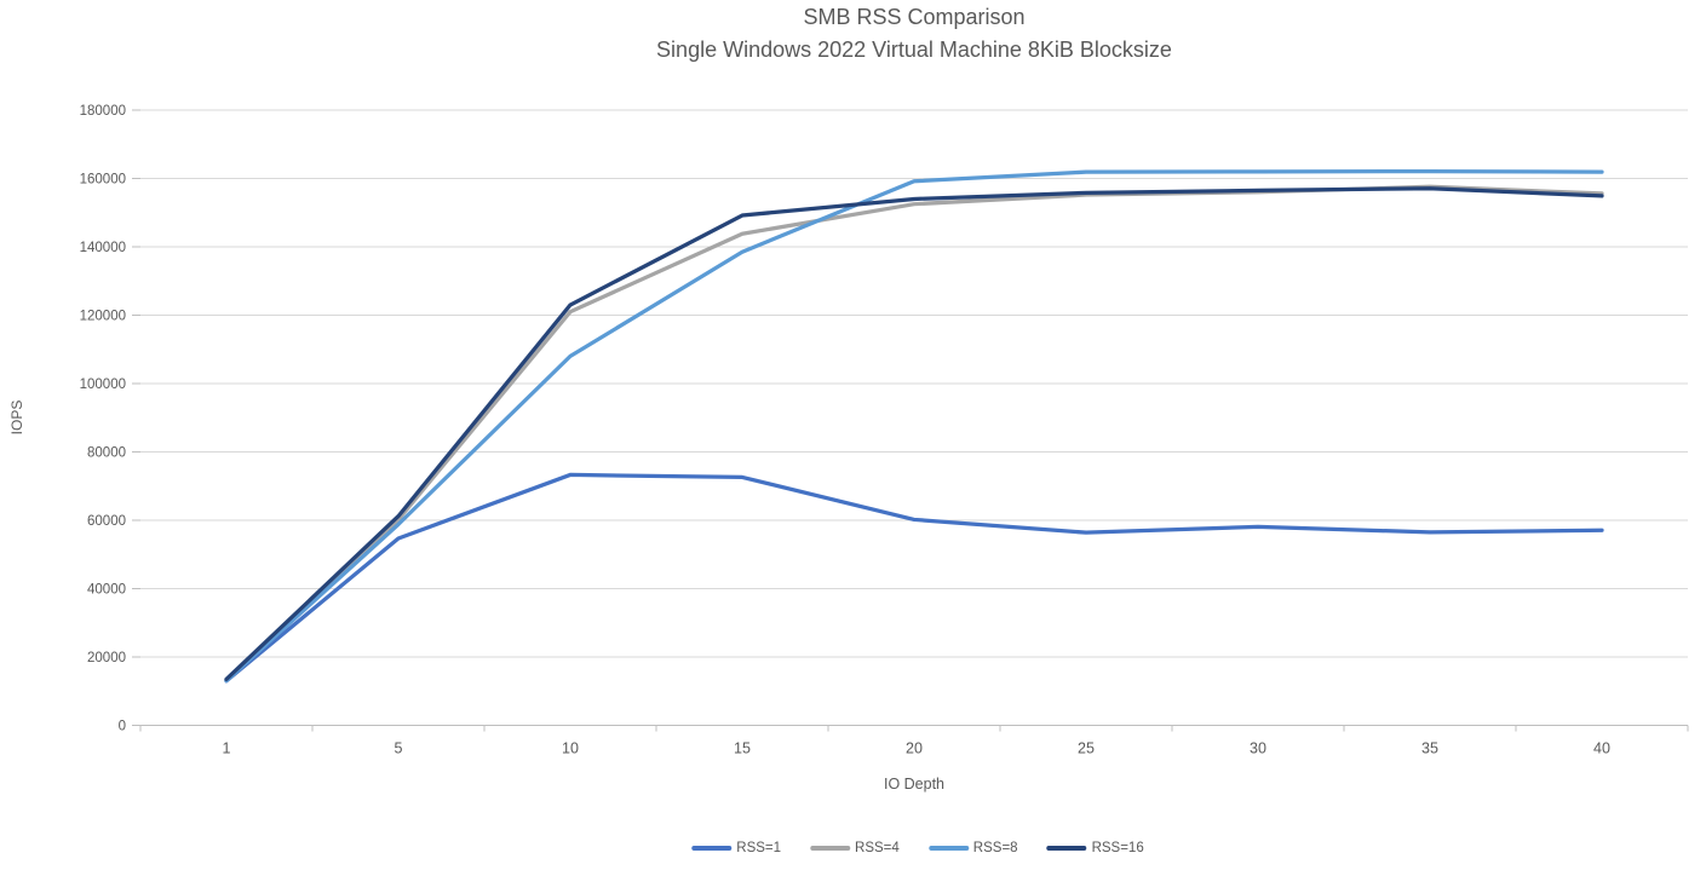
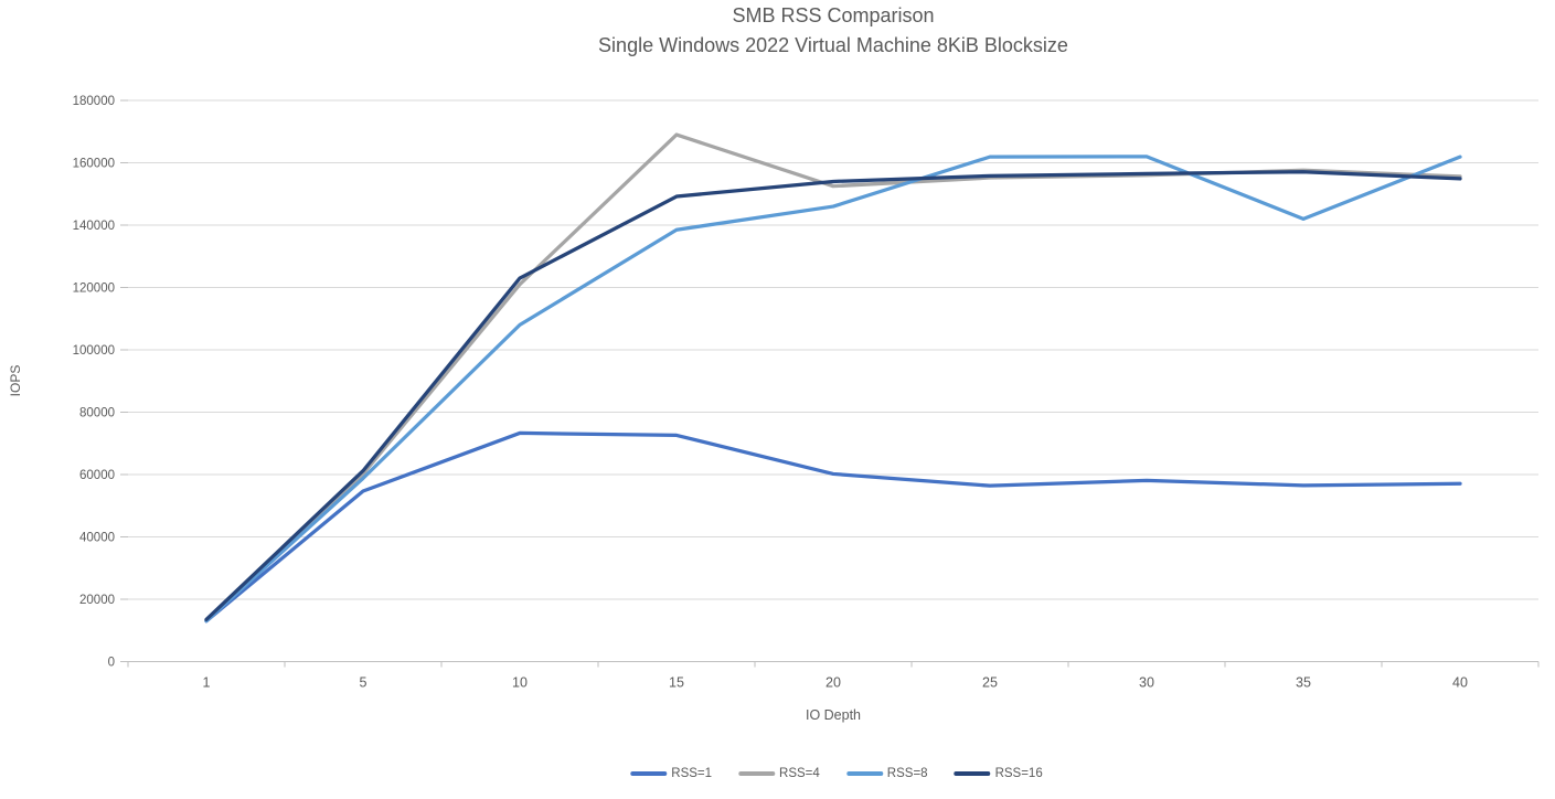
RSS=4/15: 144000 -> 169000
RSS=8/20: 159000 -> 146000
RSS=8/35: 162000 -> 142000
